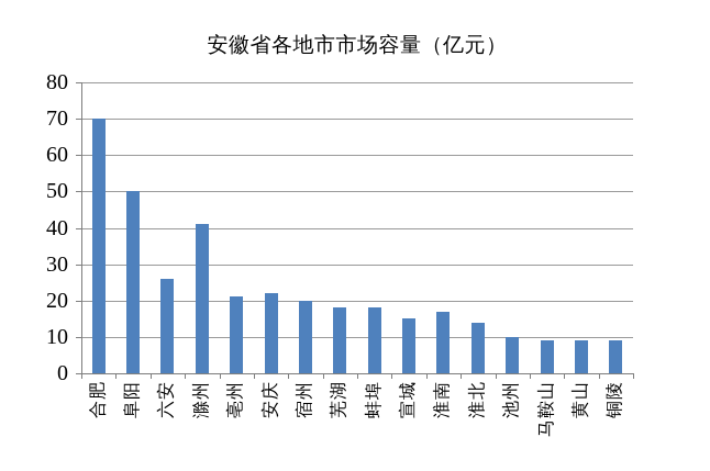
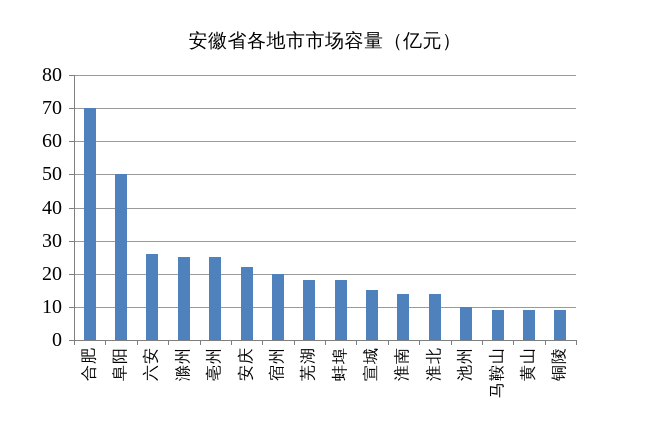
滁州: 41 -> 25
亳州: 21 -> 25
淮南: 17 -> 14
